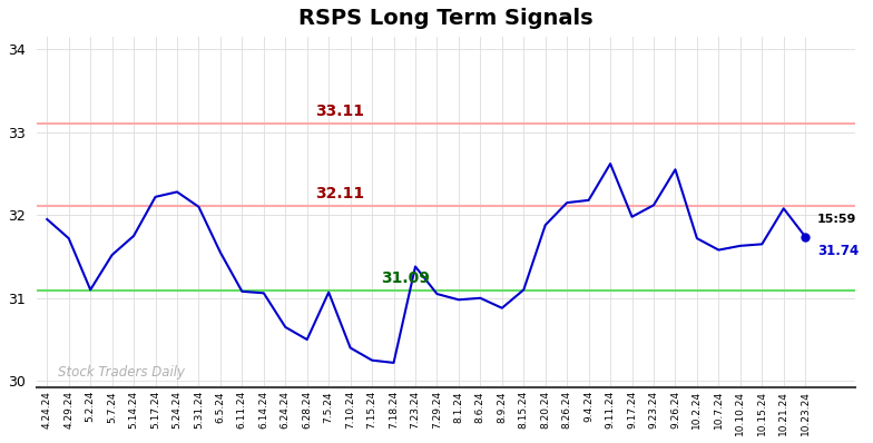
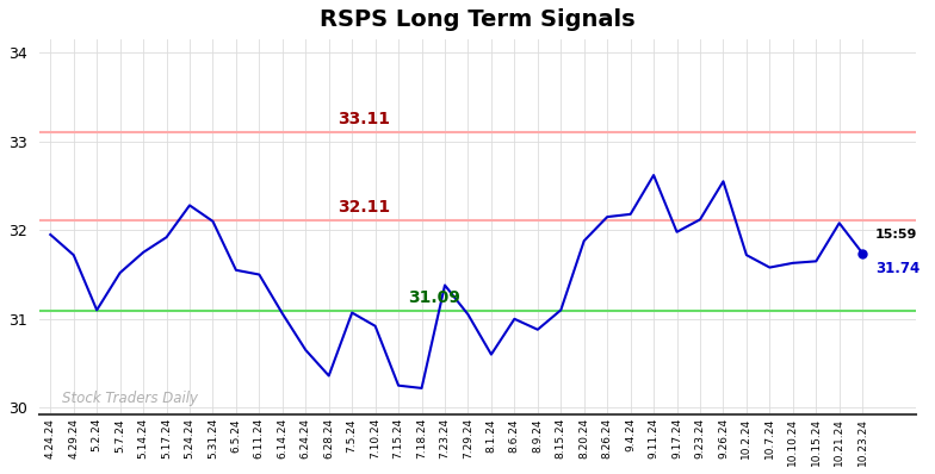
5.17.24: 32.22 -> 31.92
6.11.24: 31.08 -> 31.50
6.28.24: 30.50 -> 30.36
7.10.24: 30.40 -> 30.92
8.1.24: 30.98 -> 30.60
